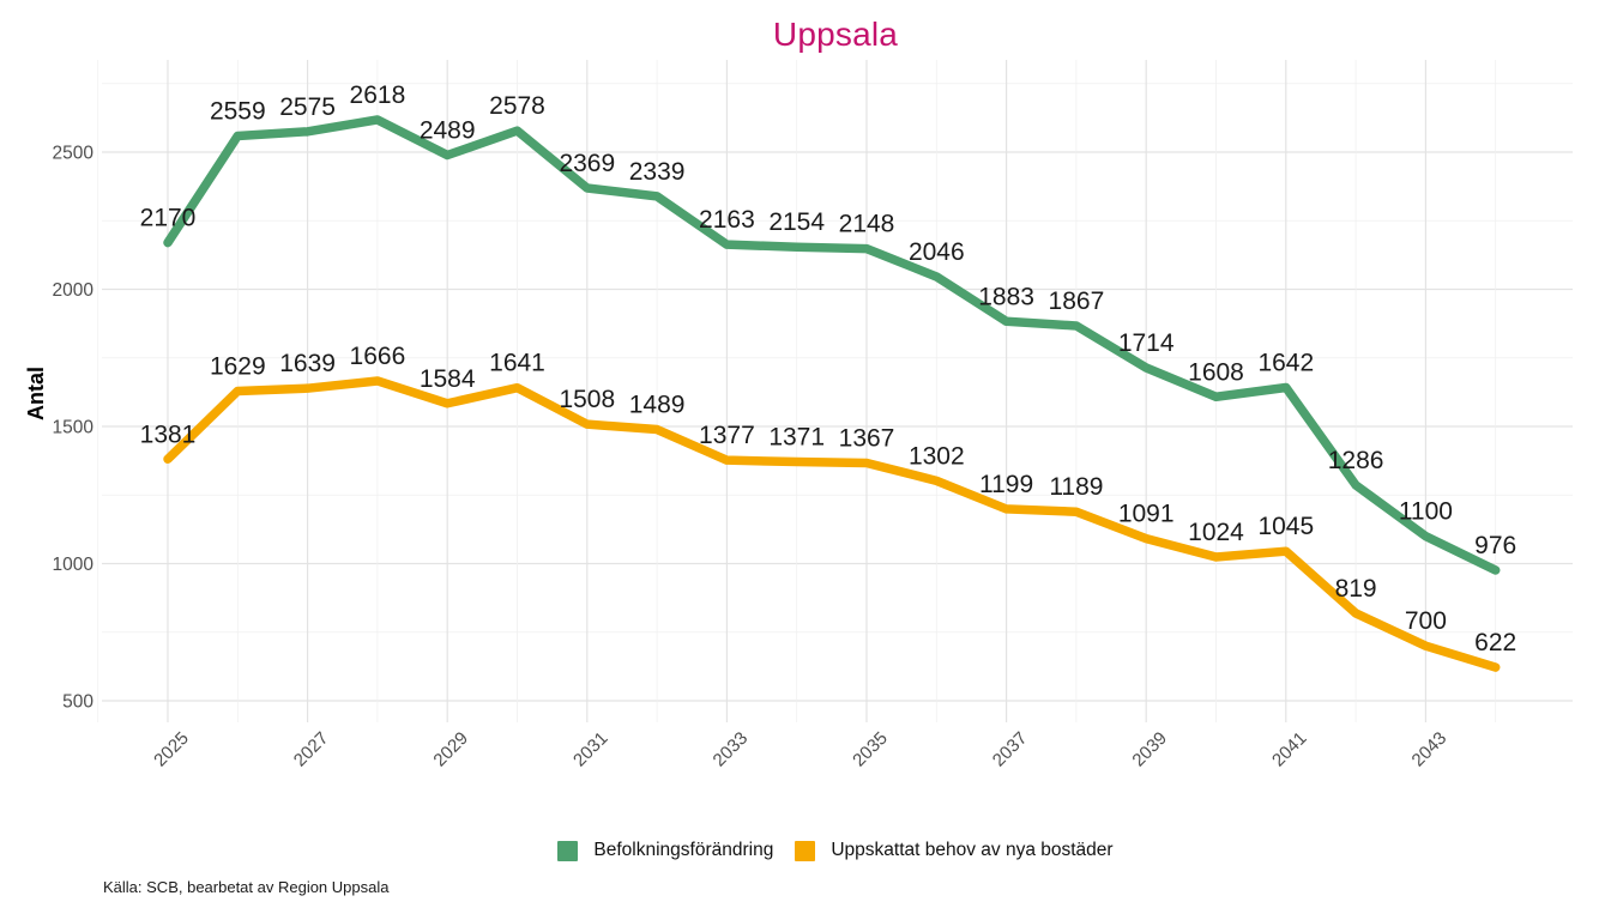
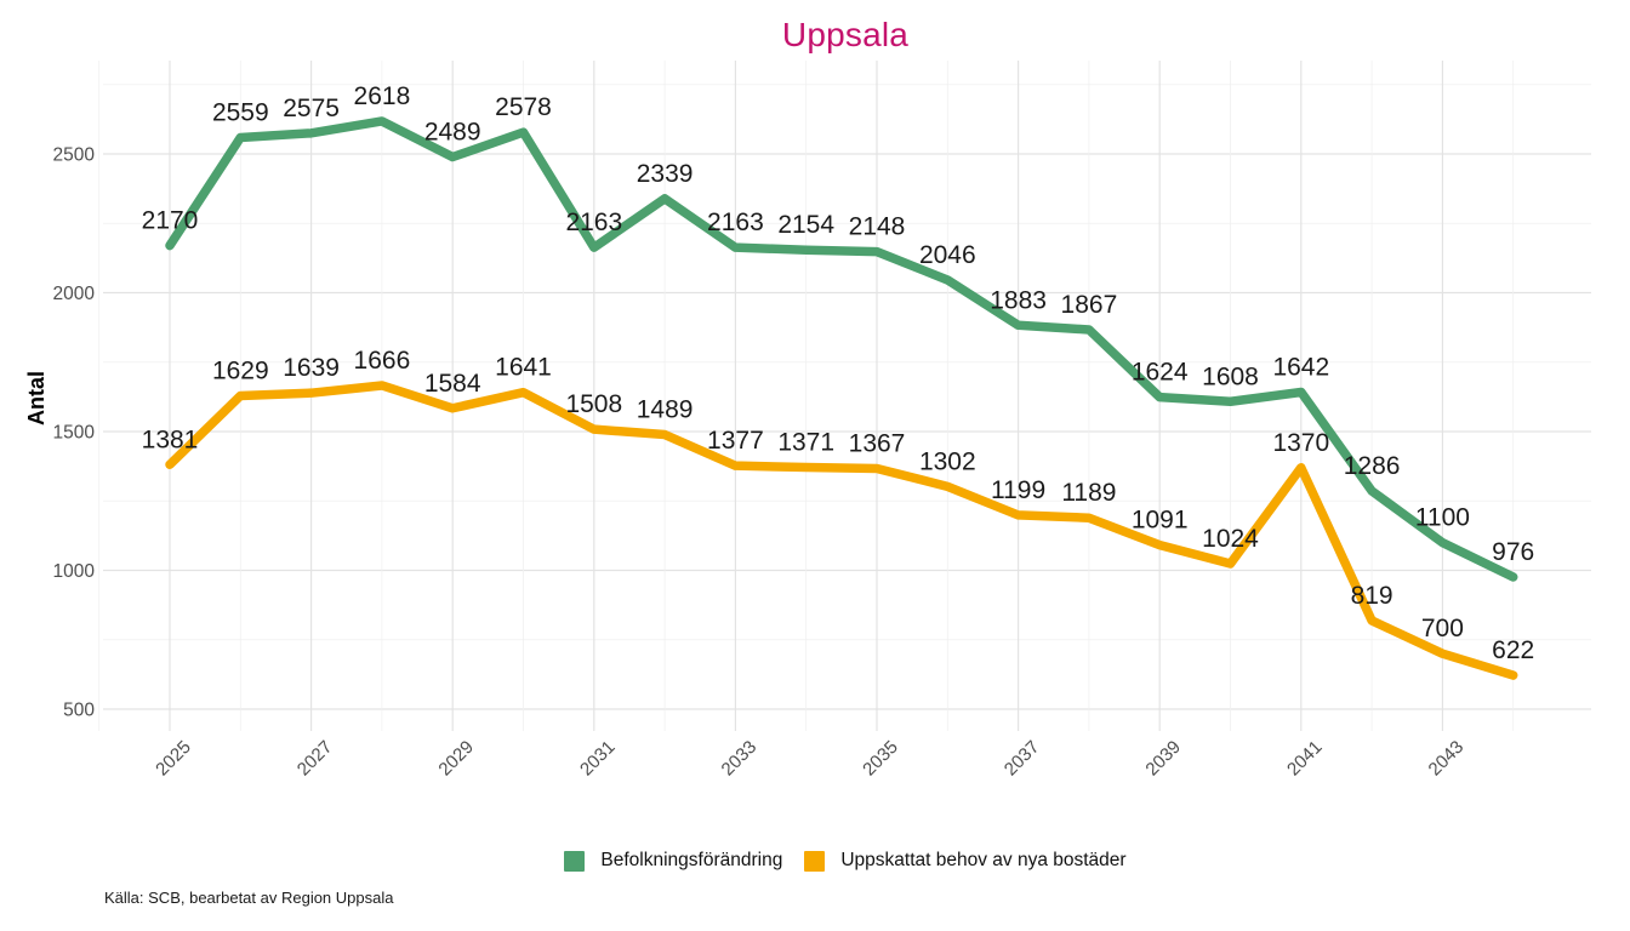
Befolkningsförändring/2031: 2369 -> 2163
Befolkningsförändring/2039: 1714 -> 1624
Uppskattat behov av nya bostäder/2041: 1045 -> 1370
